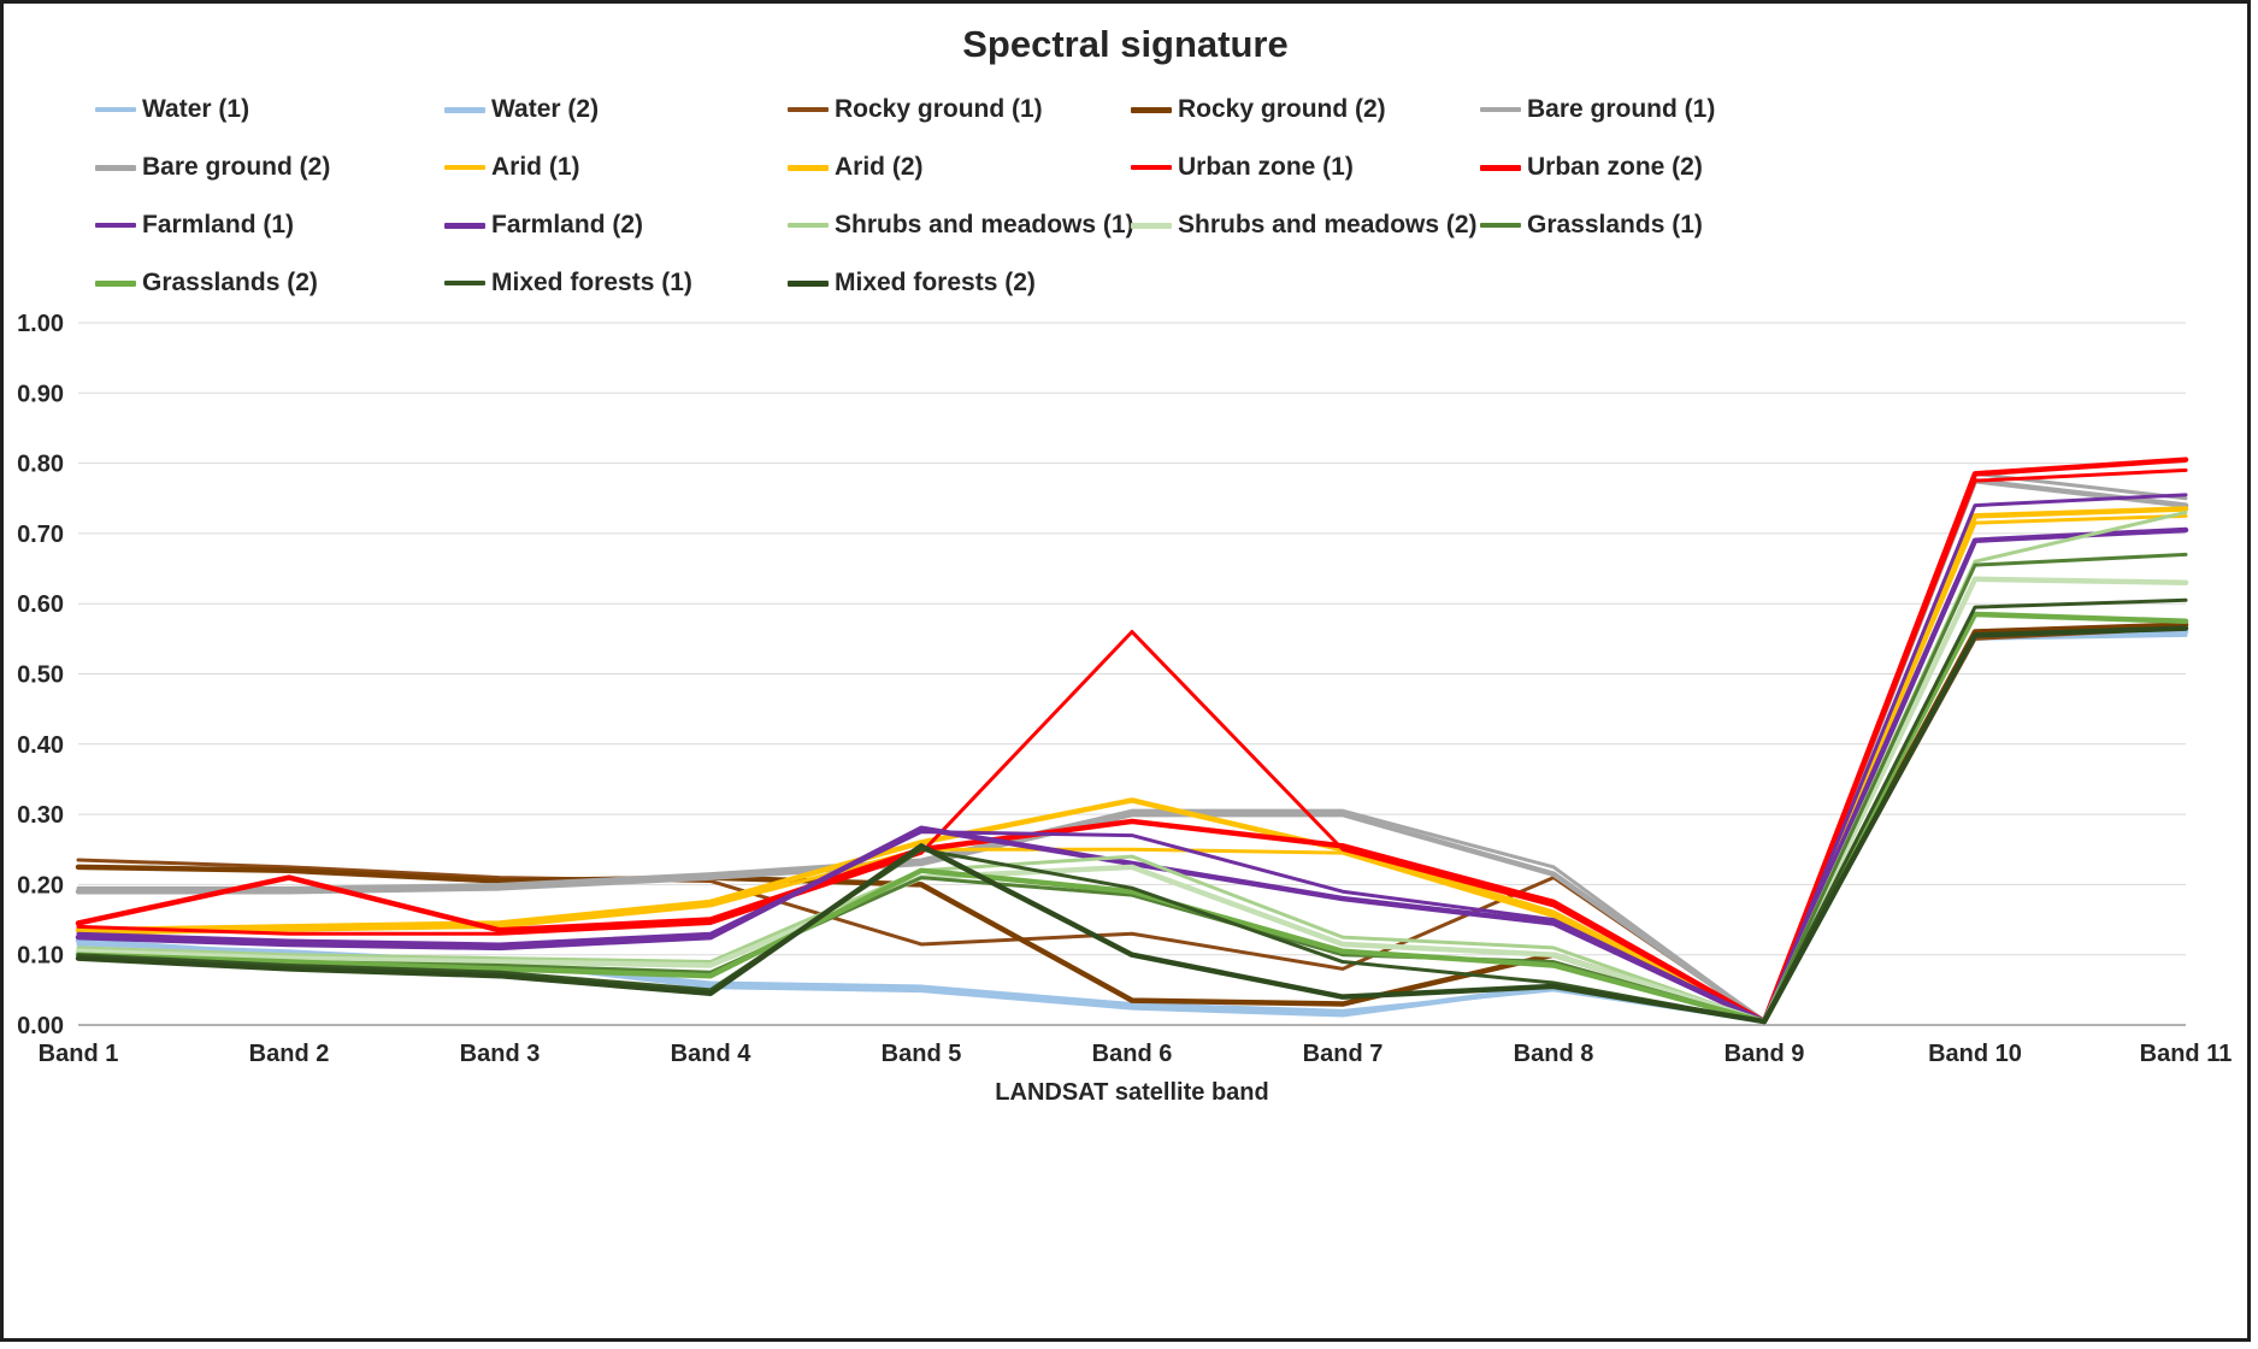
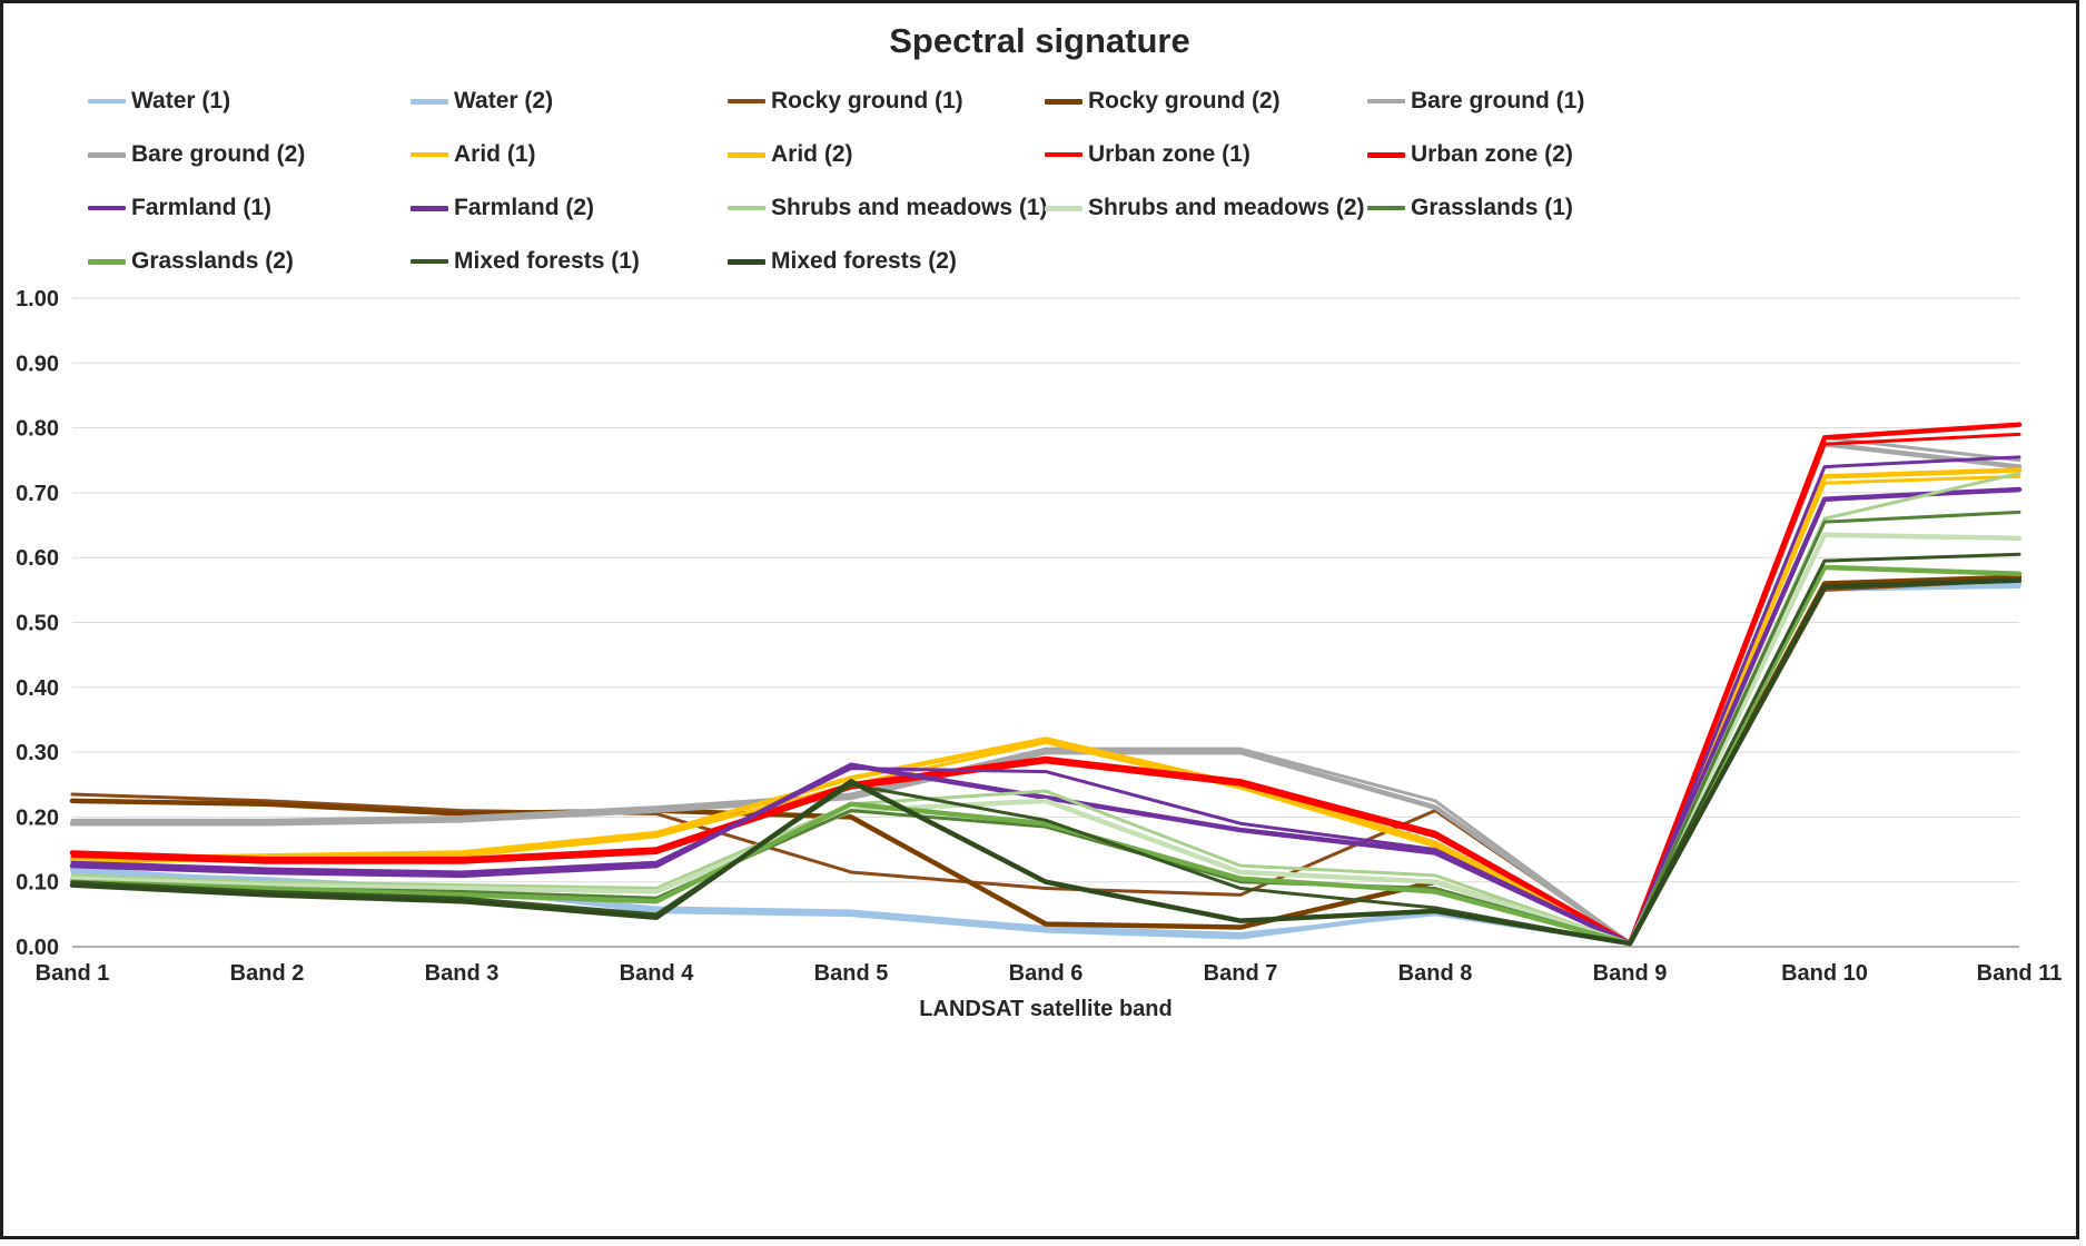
Urban zone (2)/Band 2: 0.21 -> 0.14
Rocky ground (1)/Band 6: 0.13 -> 0.09
Arid (1)/Band 6: 0.25 -> 0.32
Urban zone (1)/Band 6: 0.56 -> 0.28
